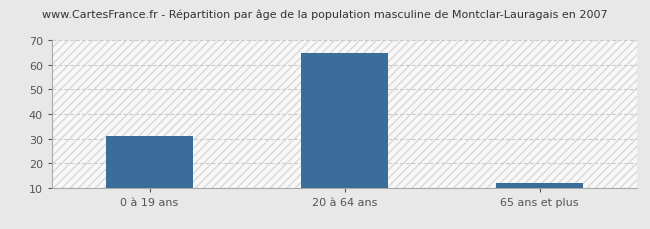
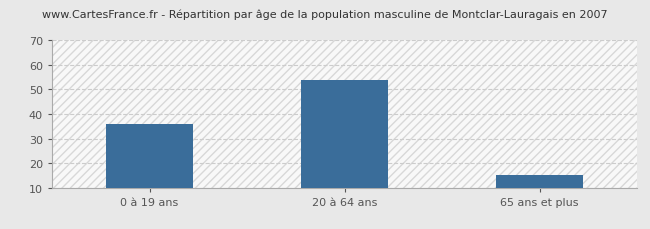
0 à 19 ans: 31 -> 36
20 à 64 ans: 65 -> 54
65 ans et plus: 12 -> 15
